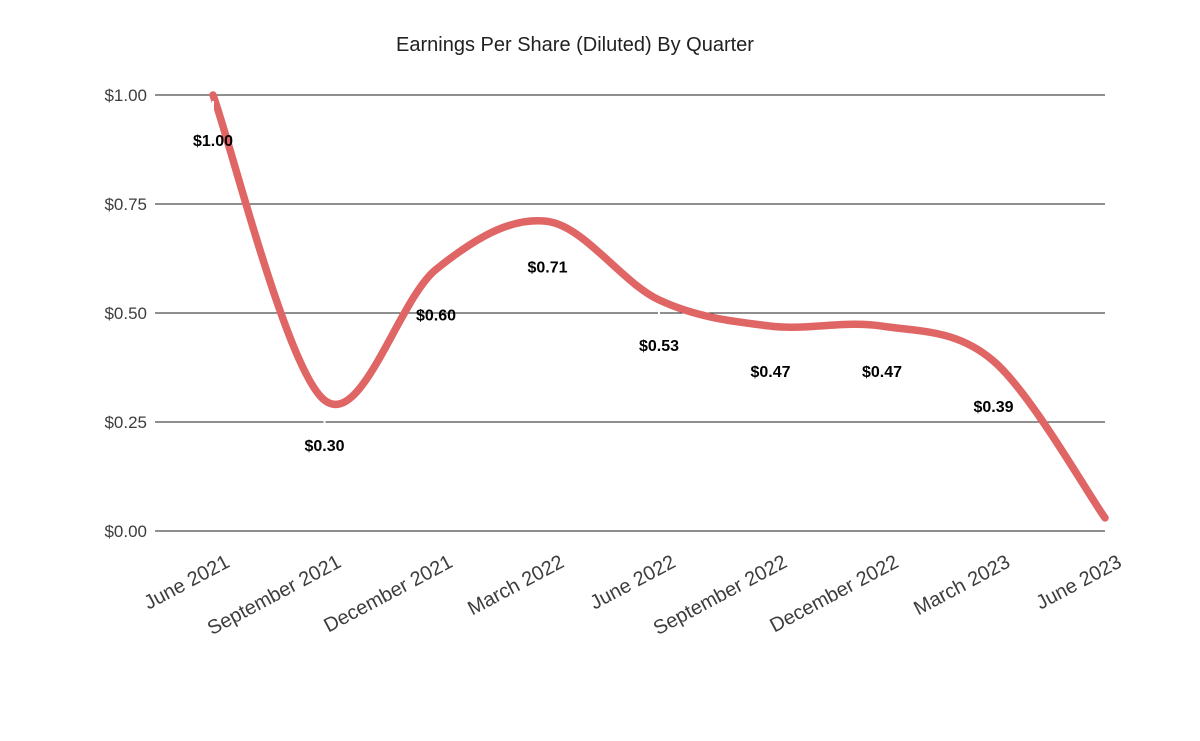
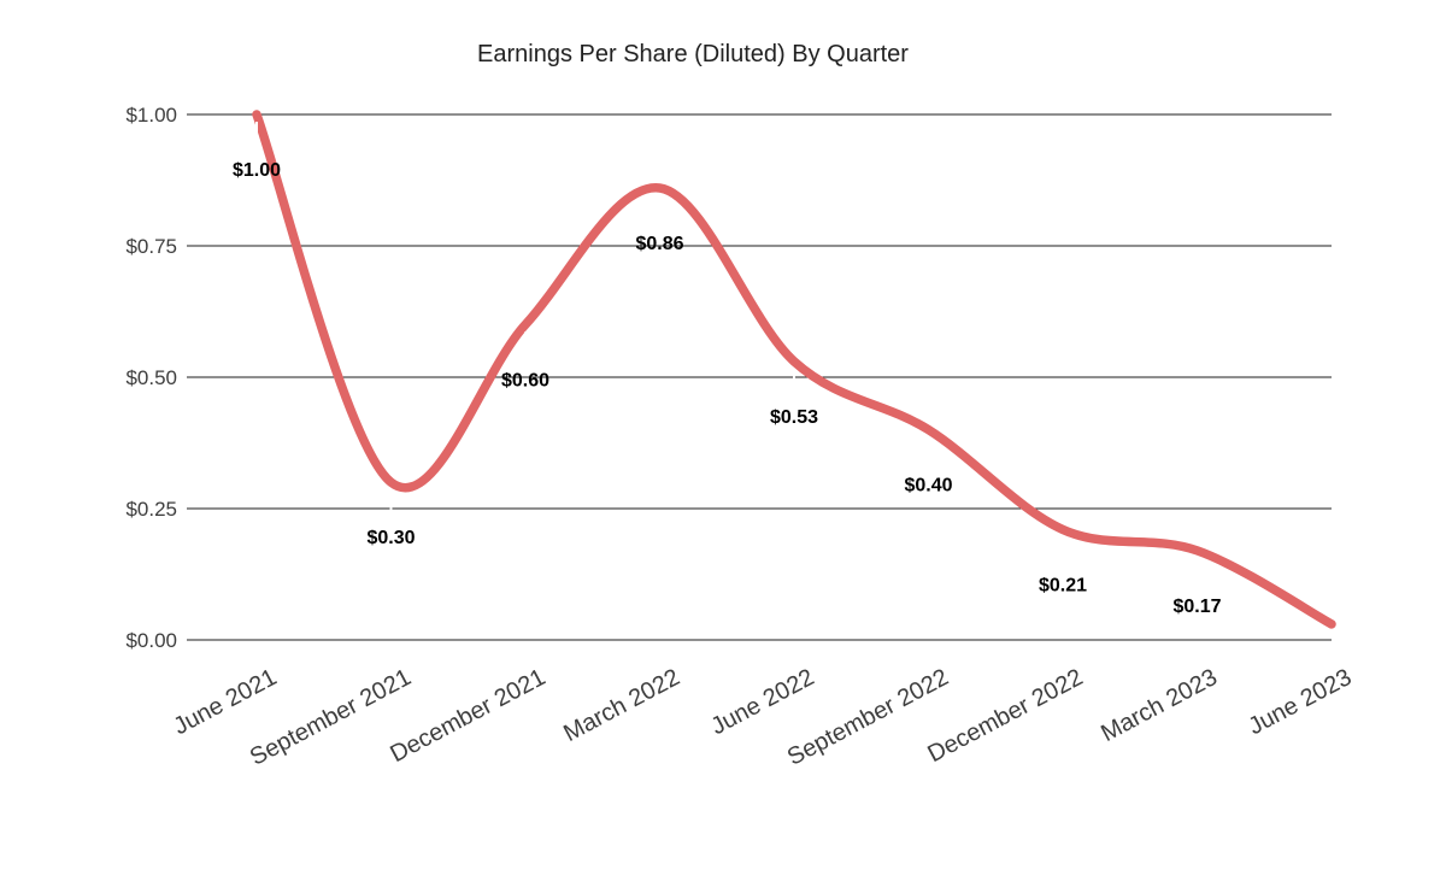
March 2022: $0.71 -> $0.86
September 2022: $0.47 -> $0.40
December 2022: $0.47 -> $0.21
March 2023: $0.39 -> $0.17
